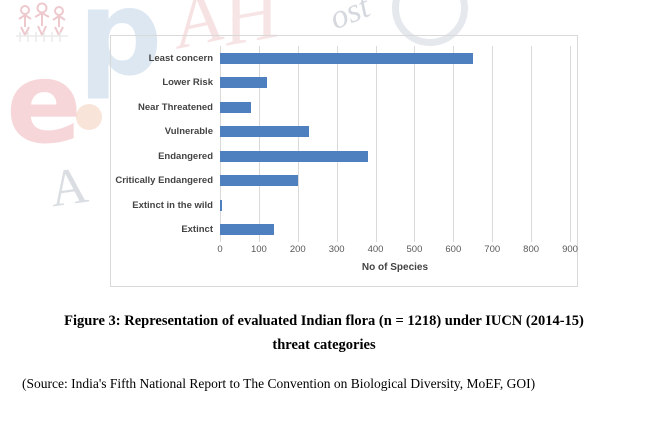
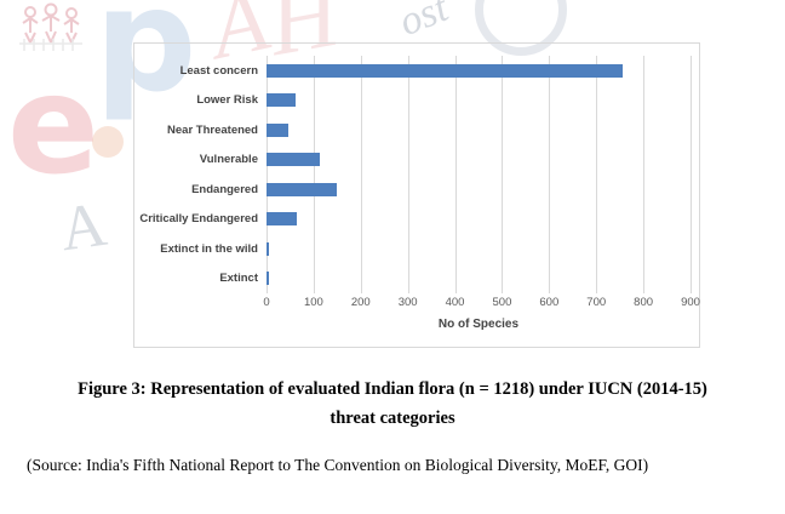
Least concern: 650 -> 760
Lower Risk: 120 -> 60
Near Threatened: 80 -> 50
Vulnerable: 230 -> 110
Endangered: 380 -> 150
Critically Endangered: 200 -> 60
Extinct: 140 -> 10
